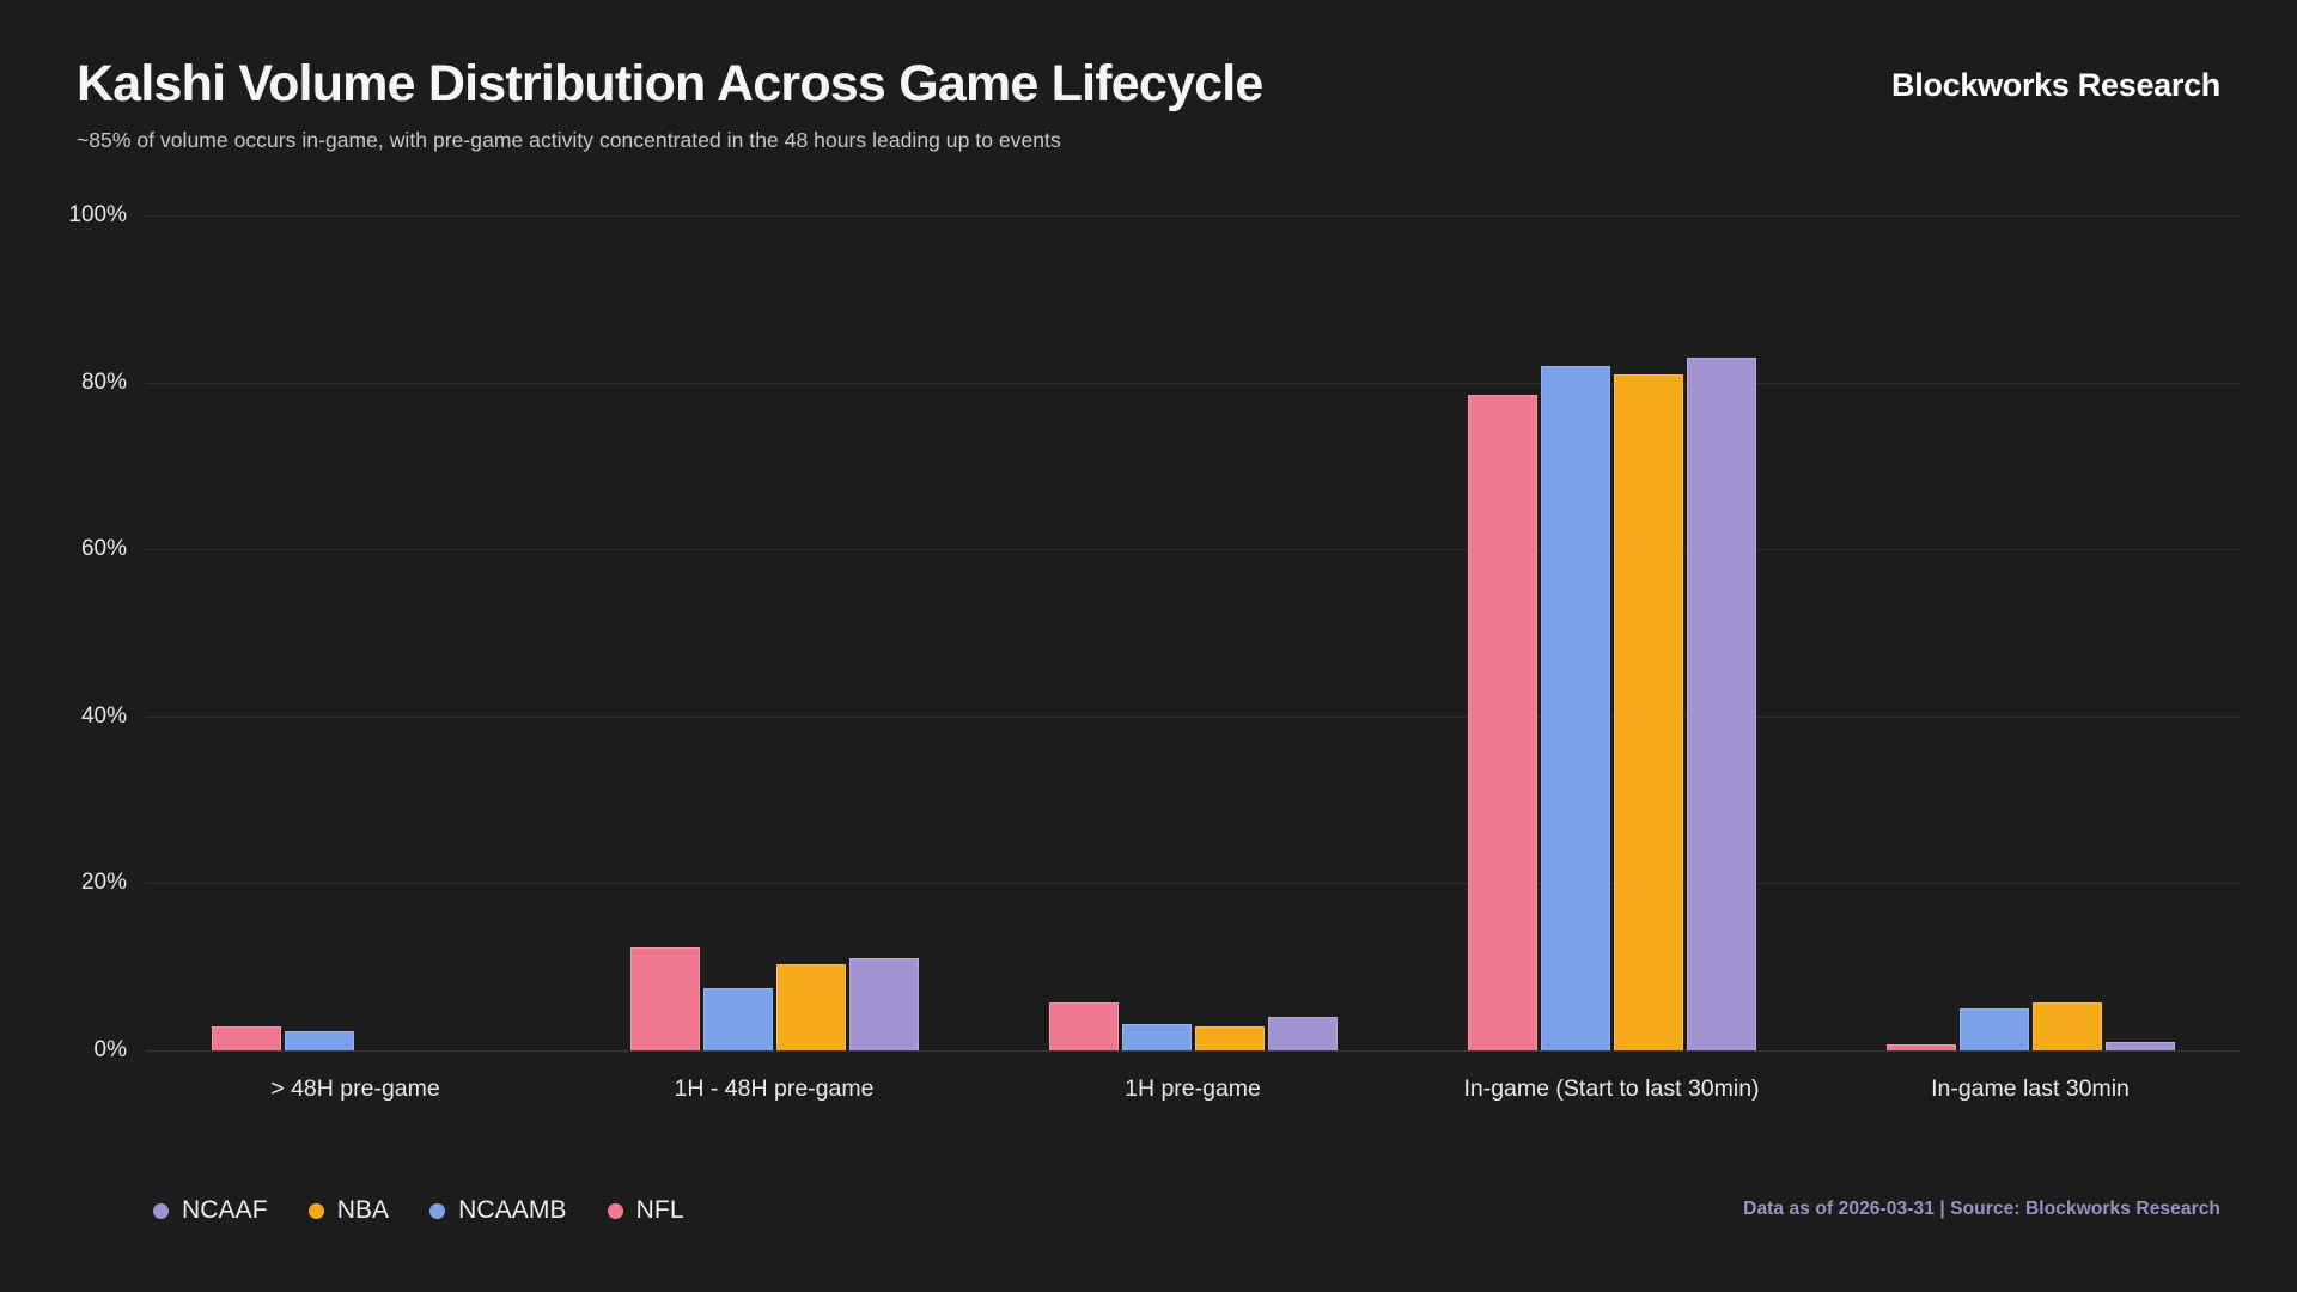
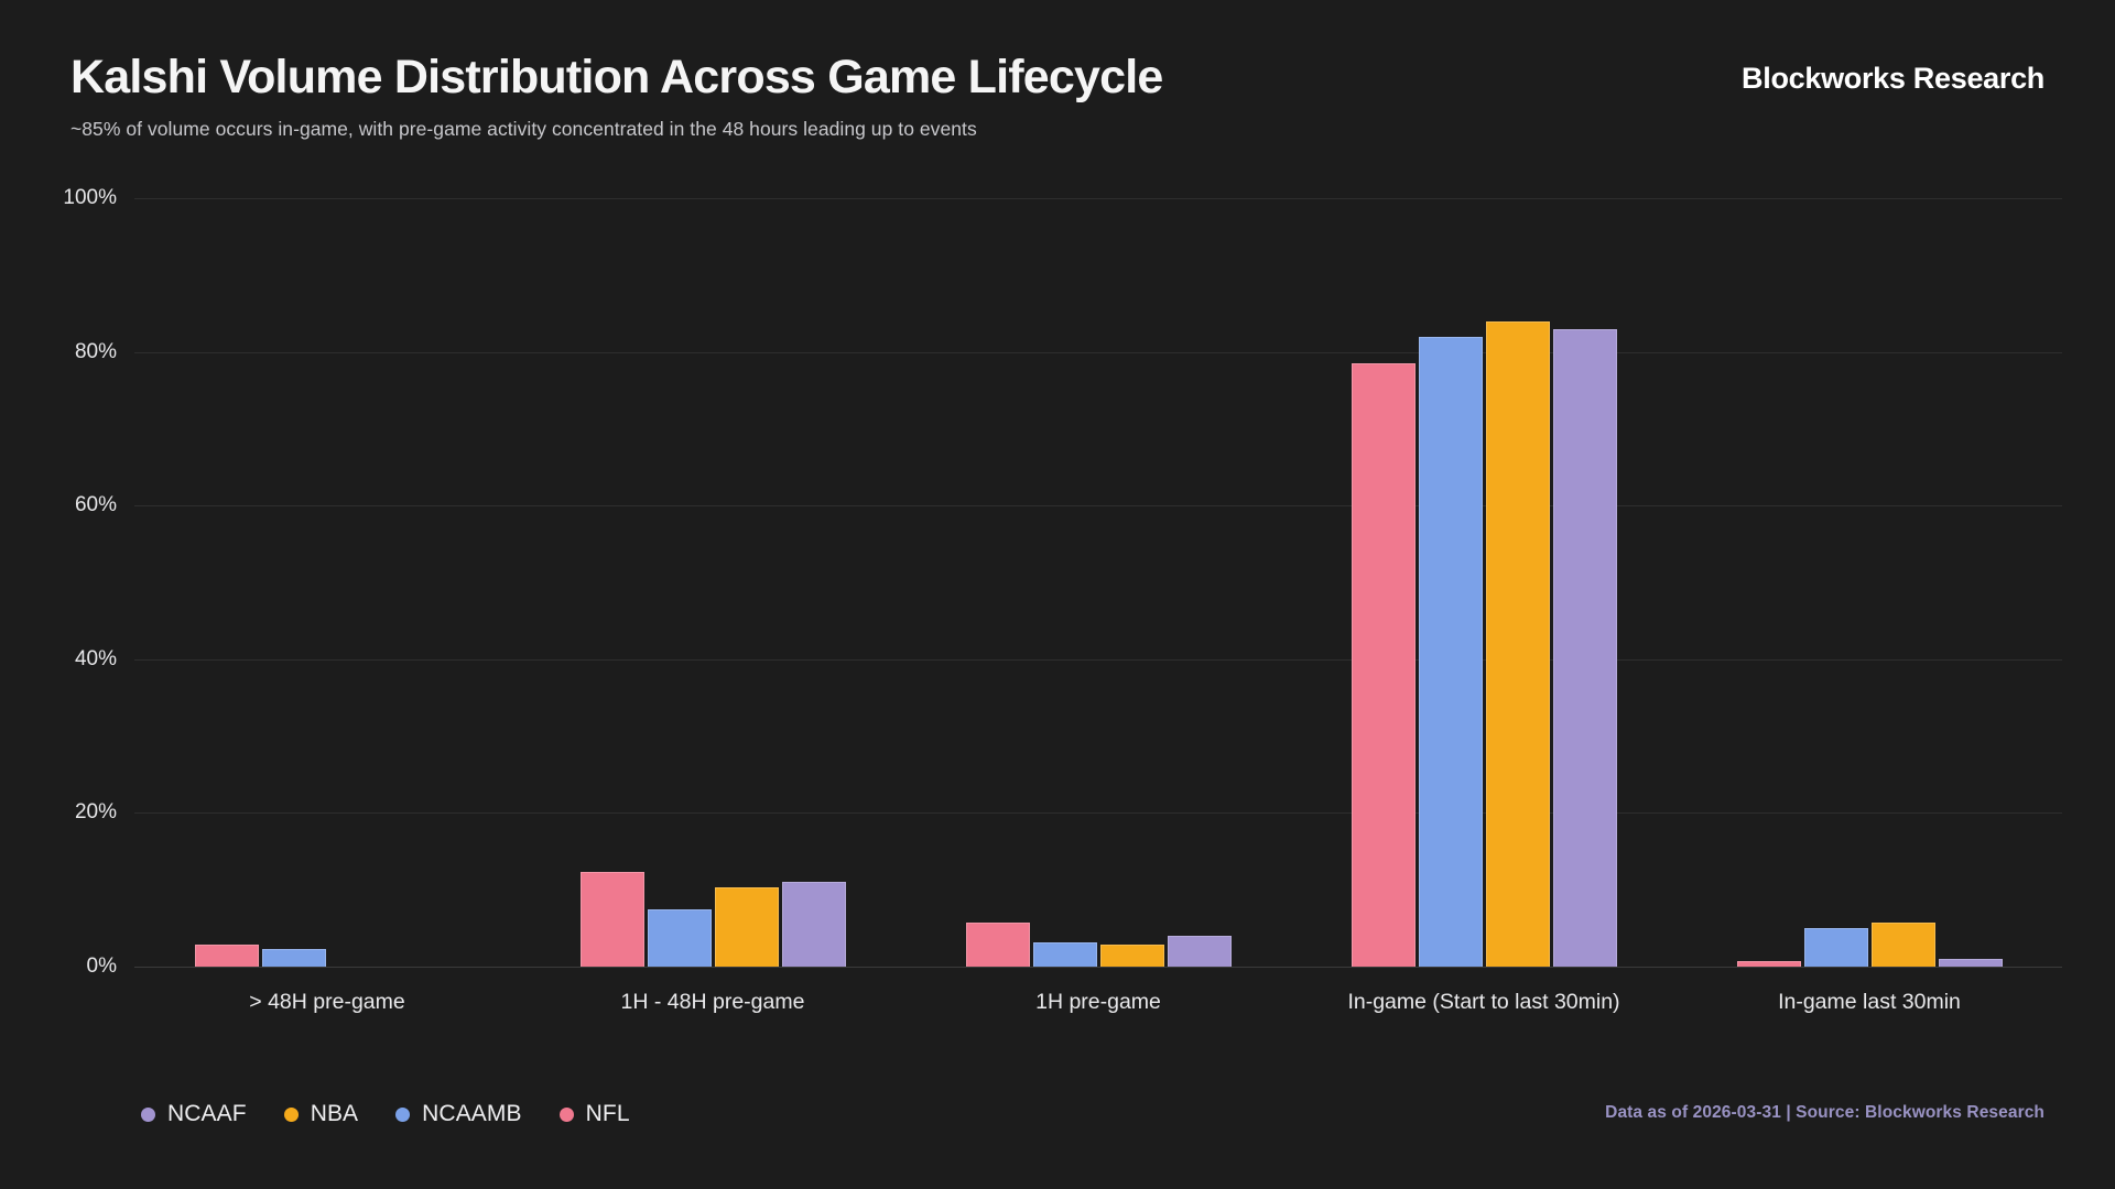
NBA/In-game (Start to last 30min): 81% -> 84%
